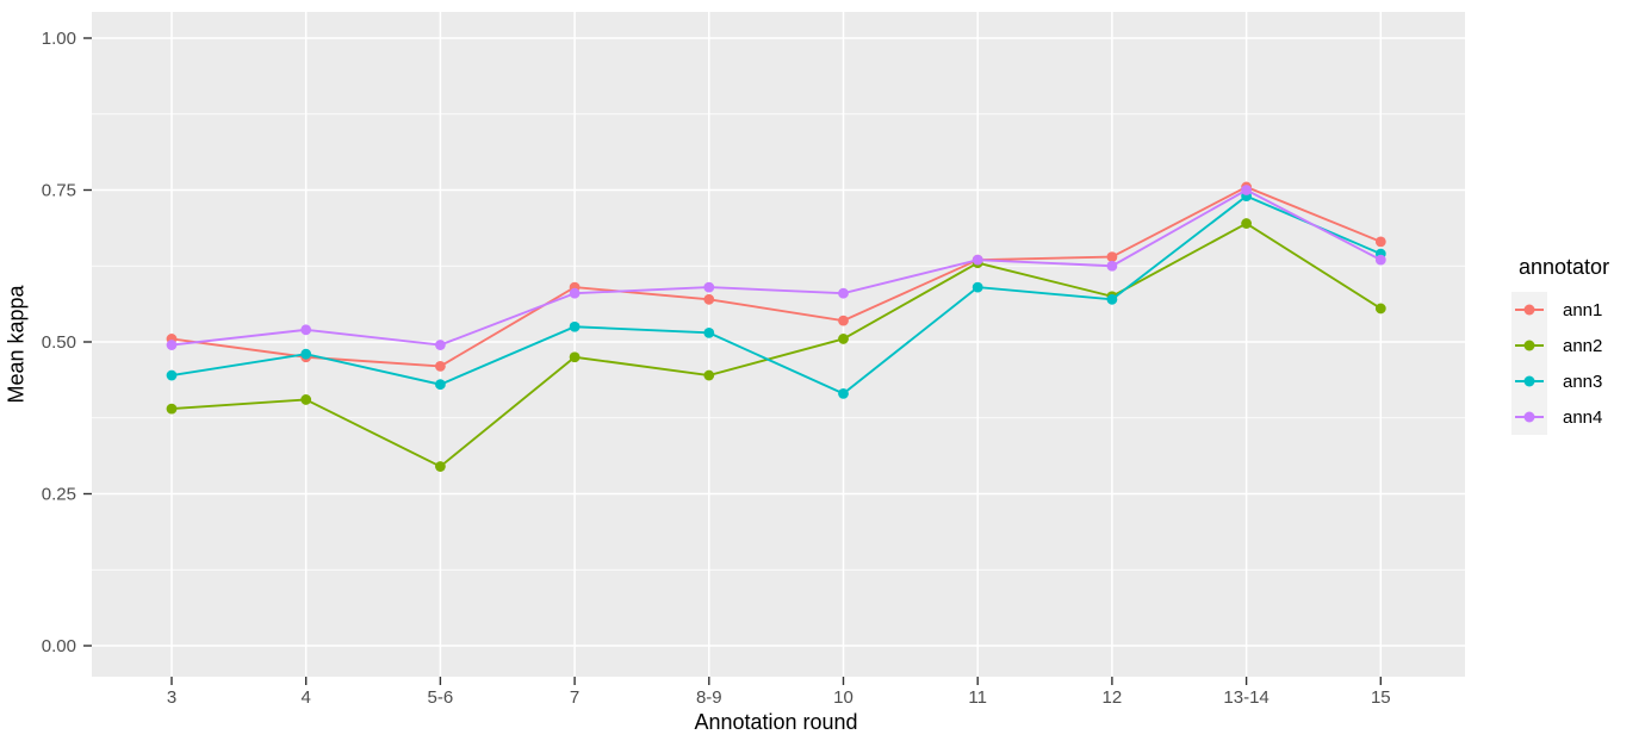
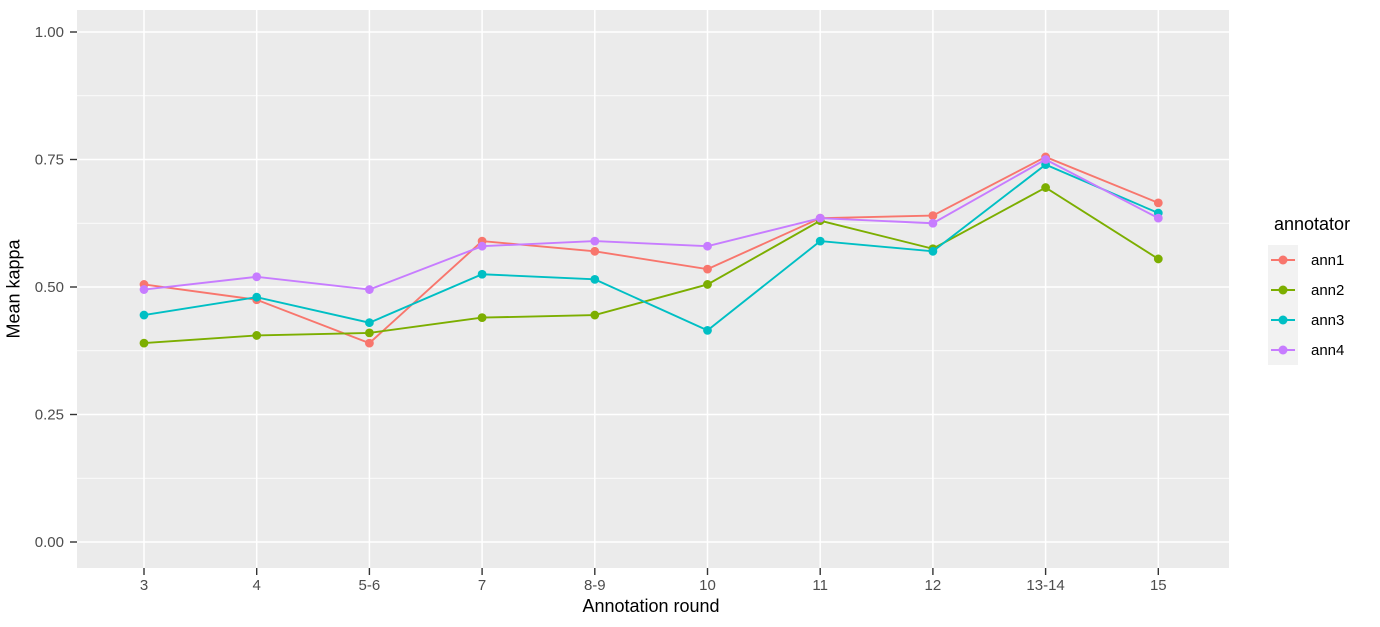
ann1/5-6: 0.46 -> 0.39
ann2/5-6: 0.29 -> 0.41
ann2/7: 0.47 -> 0.44
